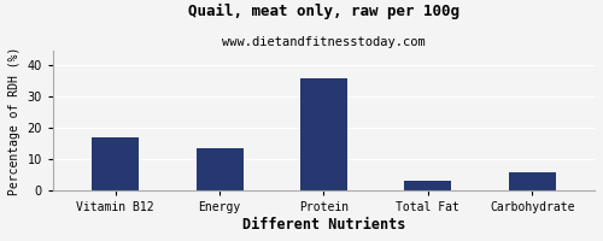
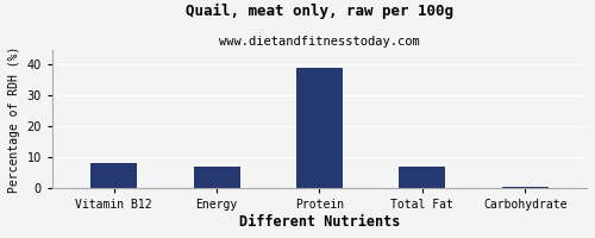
Vitamin B12: 17.0 -> 8.0
Energy: 13.5 -> 7.0
Protein: 36.0 -> 39.0
Total Fat: 3.0 -> 7.0
Carbohydrate: 6.0 -> 0.5
